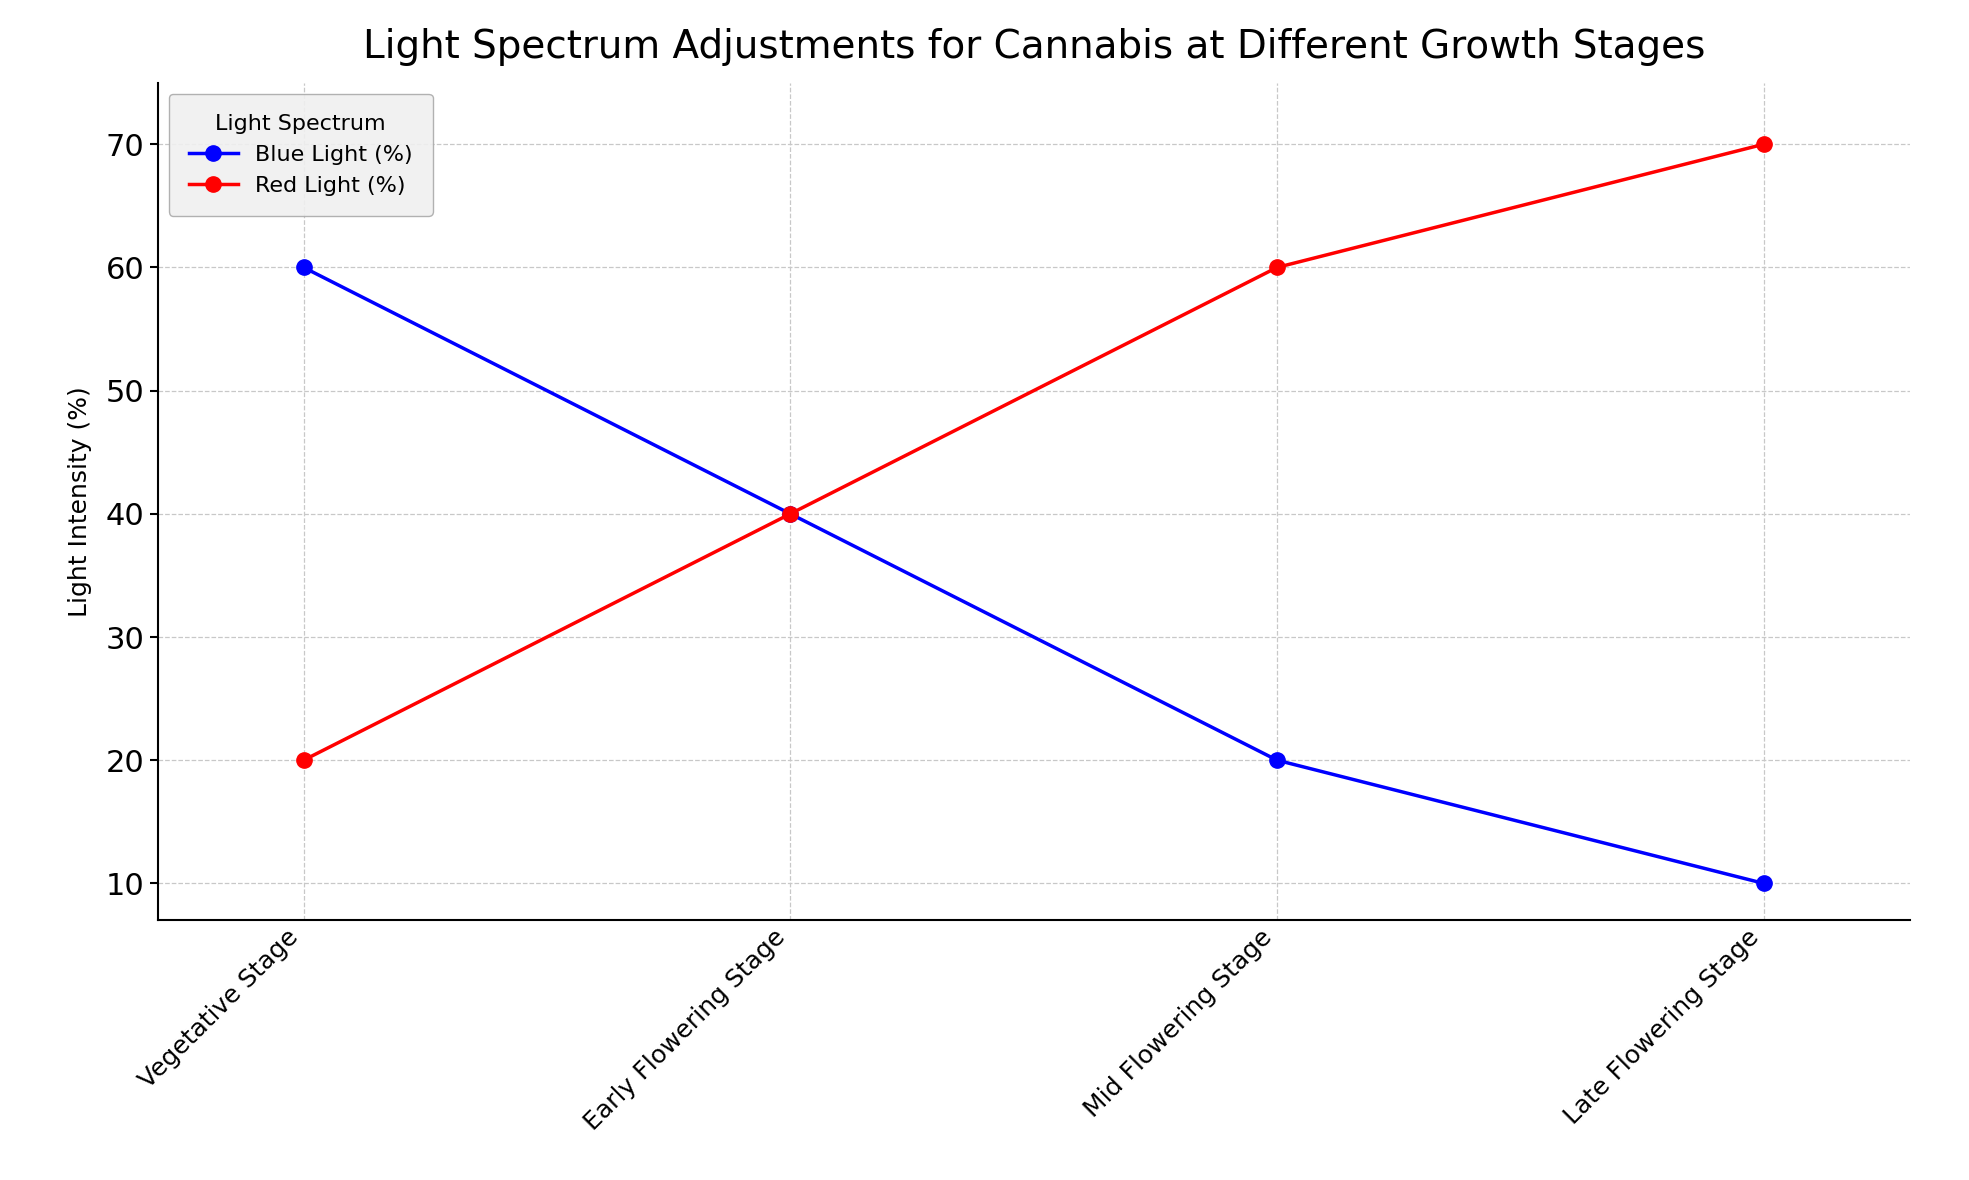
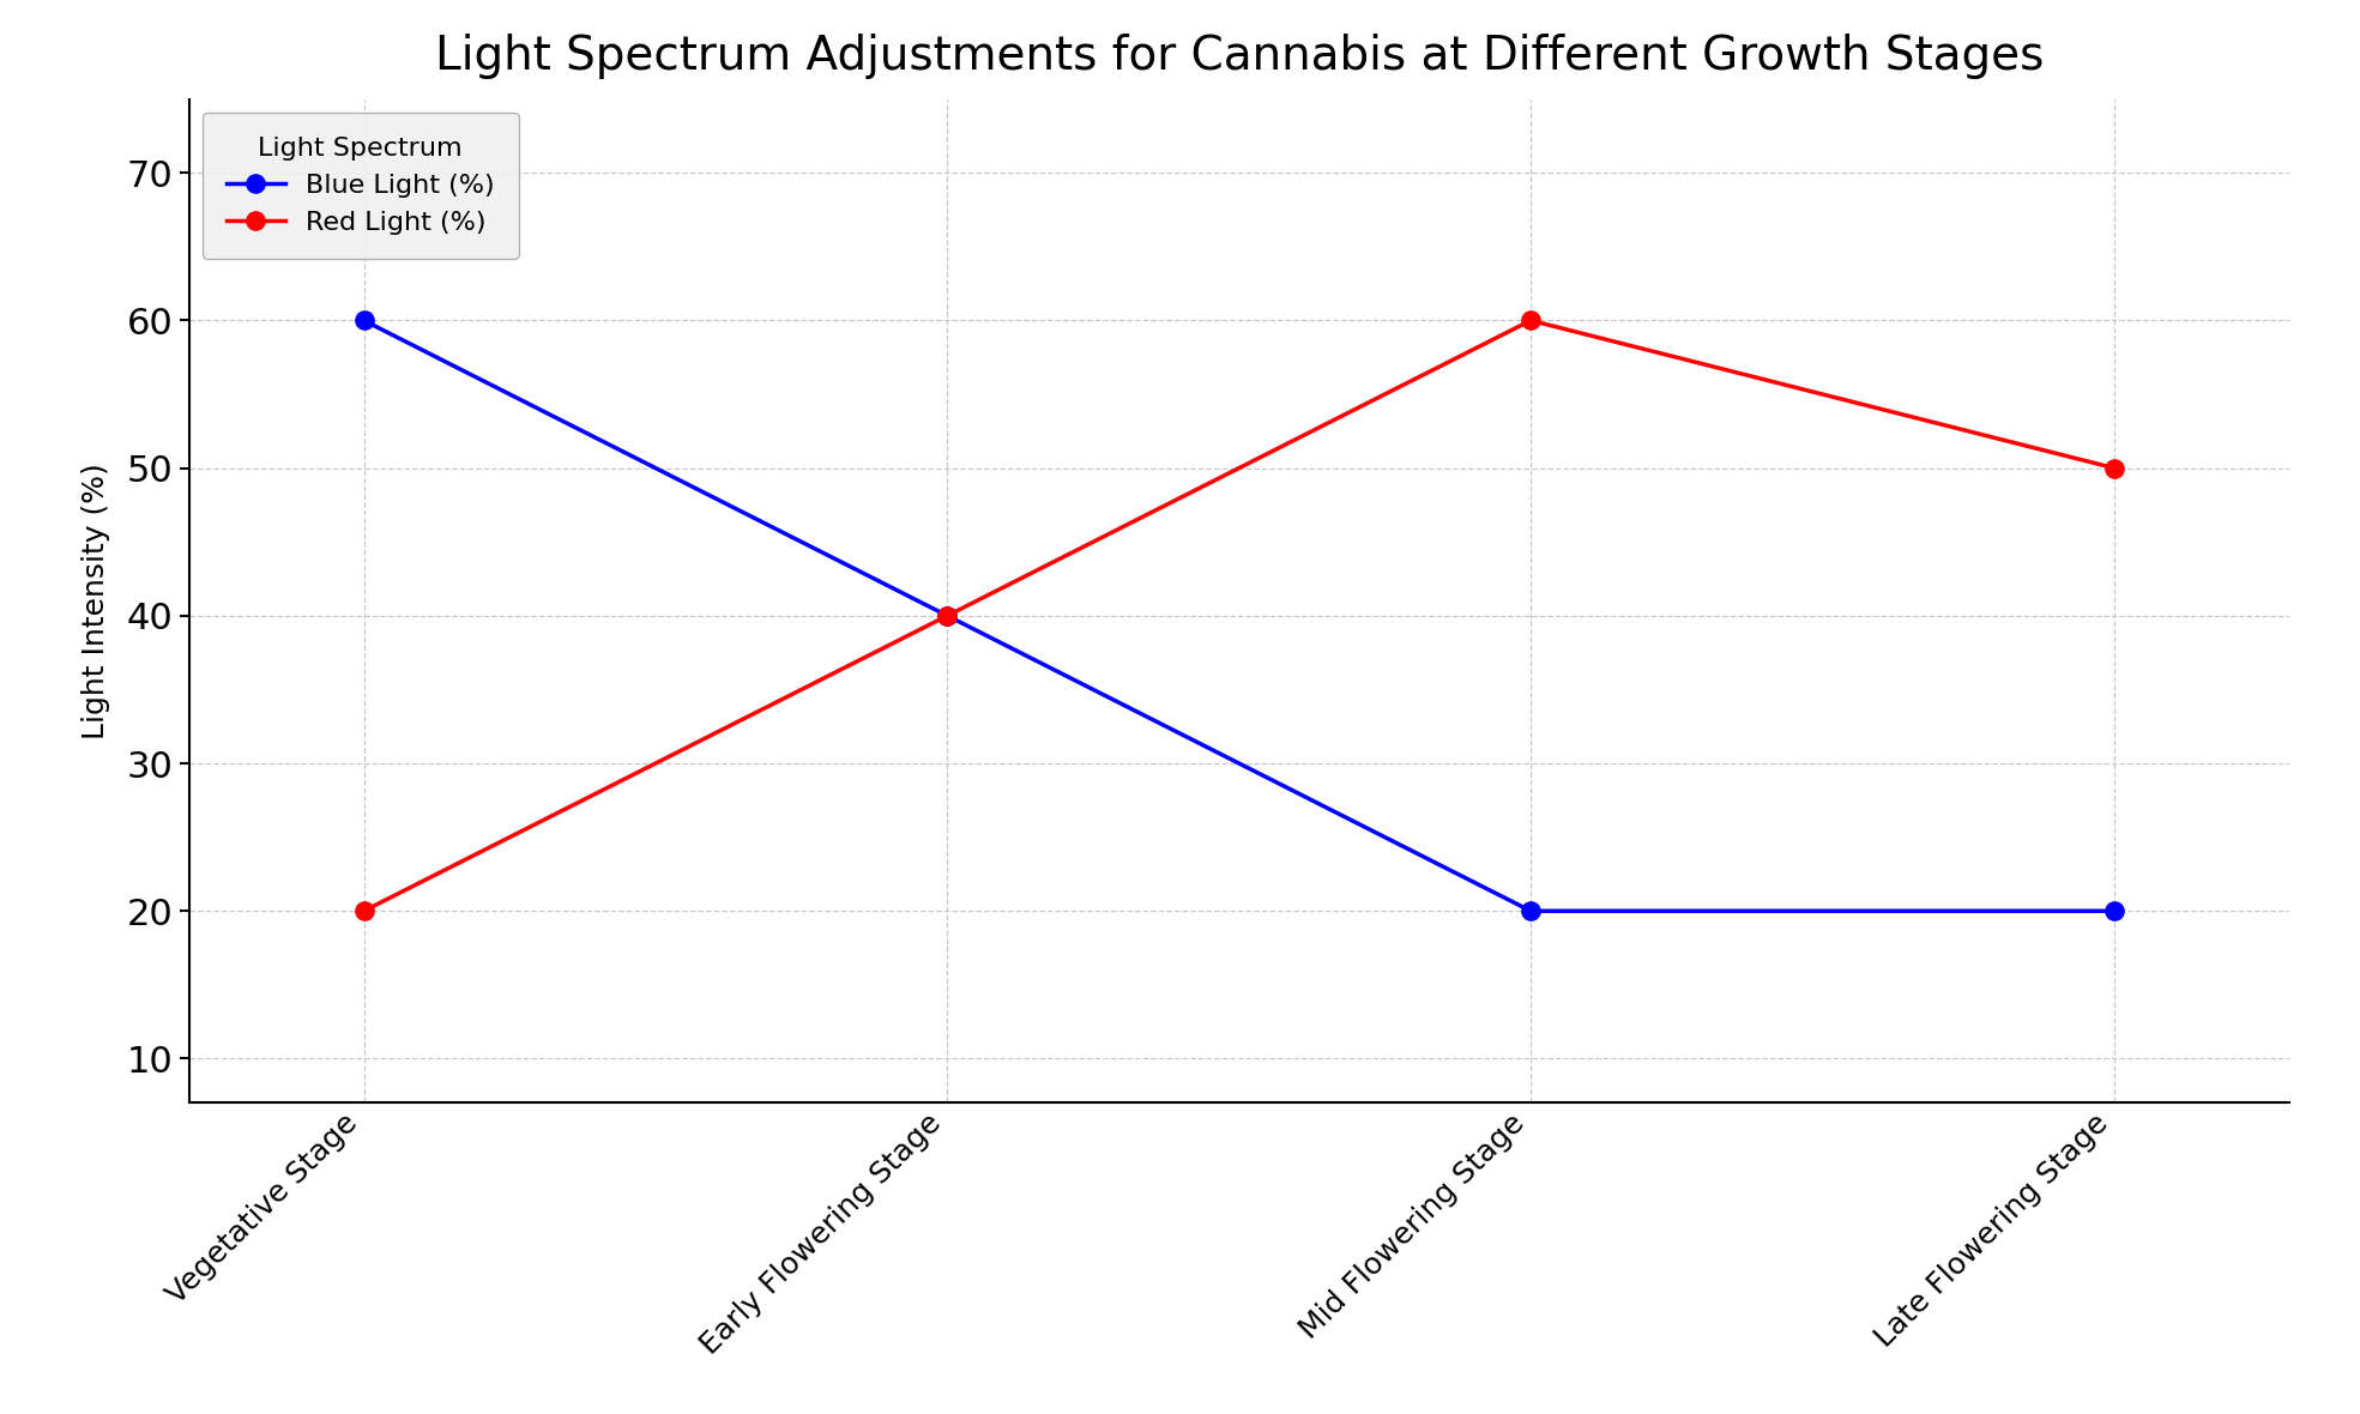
Blue Light (%)/Late Flowering Stage: 10 -> 20
Red Light (%)/Late Flowering Stage: 70 -> 50
